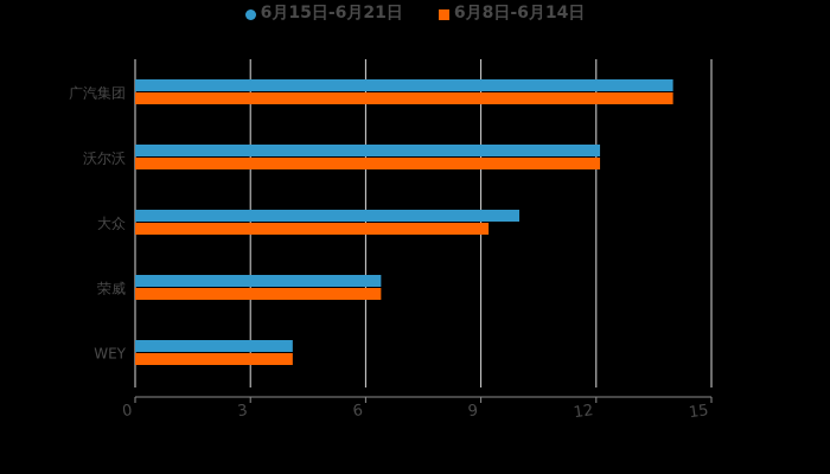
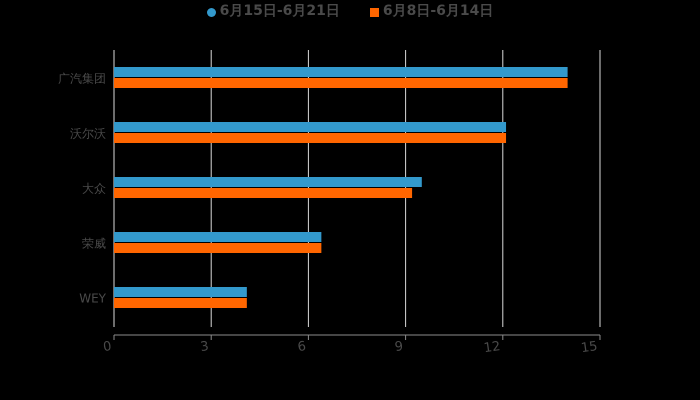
6月15日-6月21日/大众: 10.0 -> 9.5
